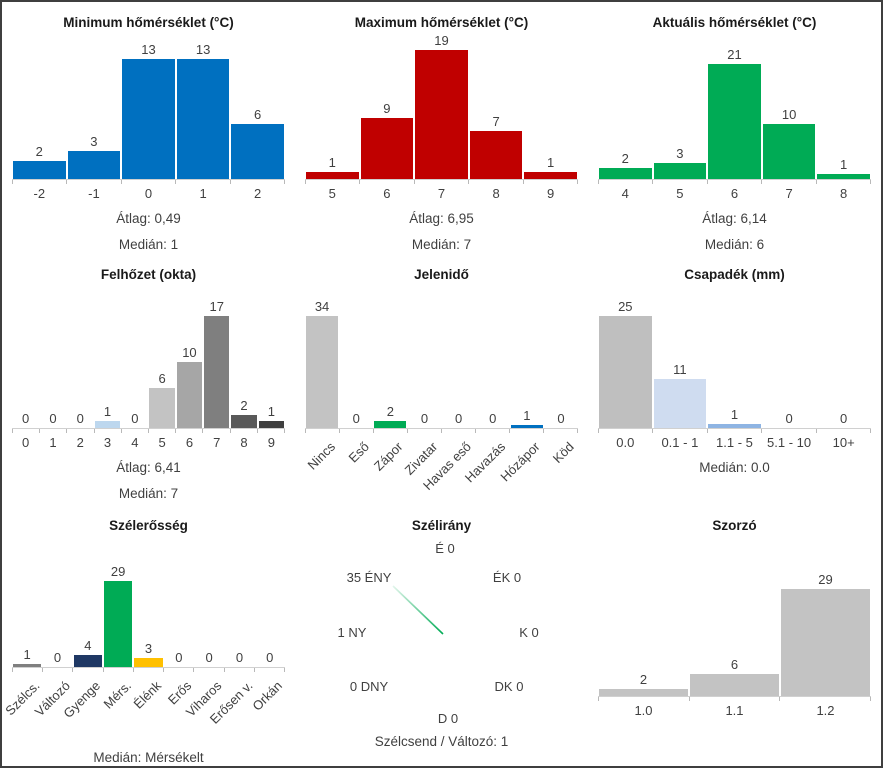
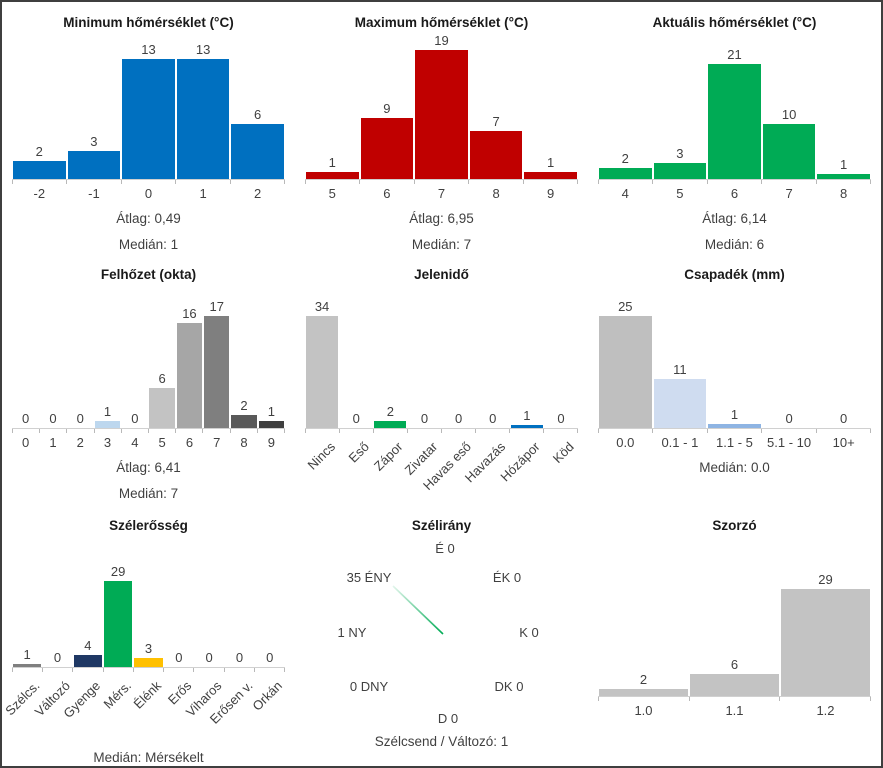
Felhőzet (okta)/6: 10 -> 16
